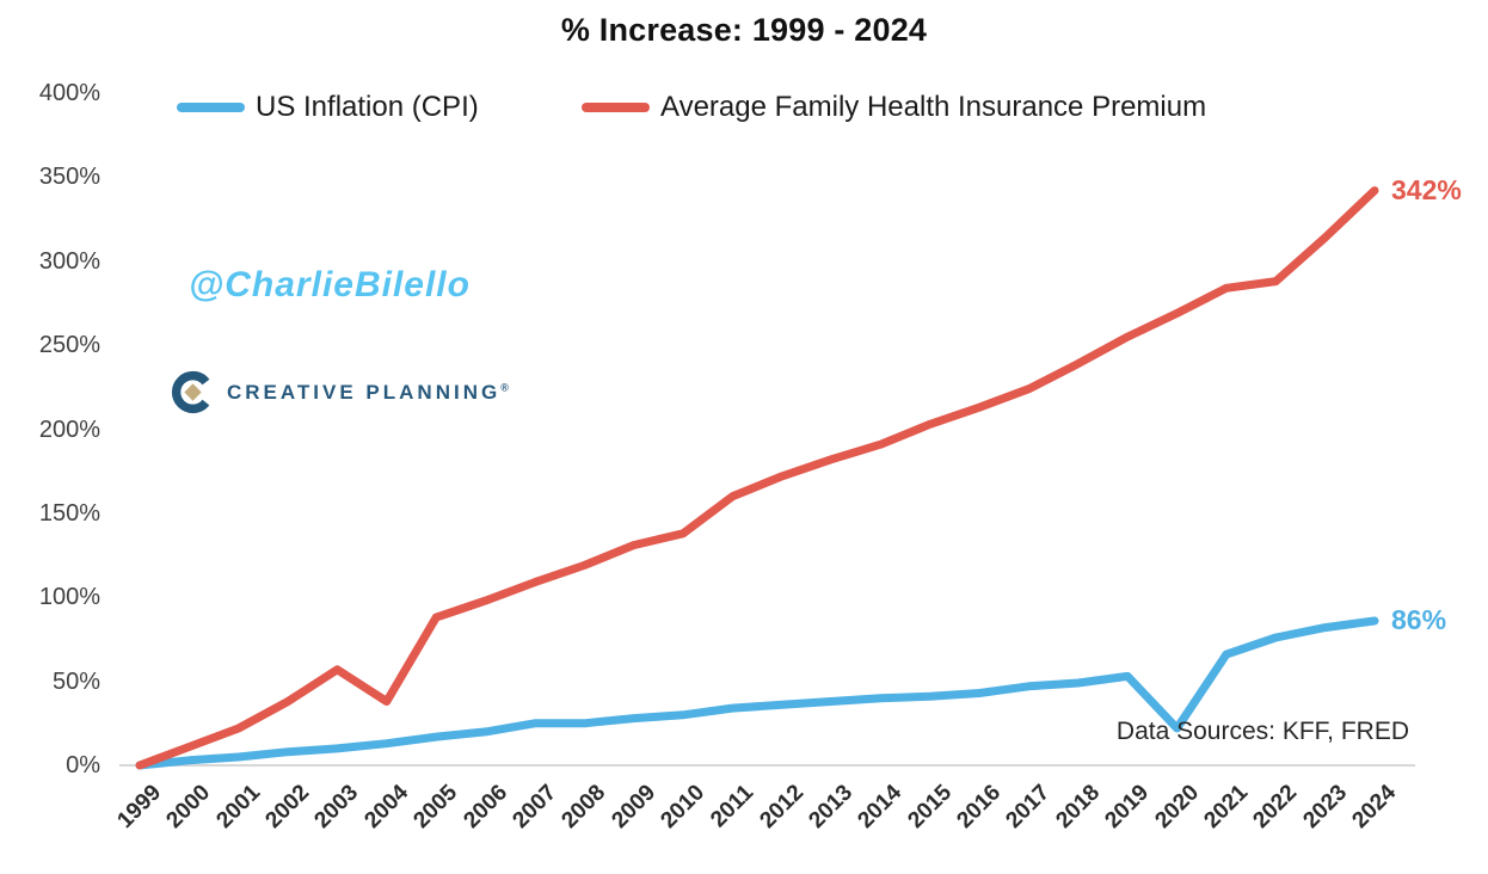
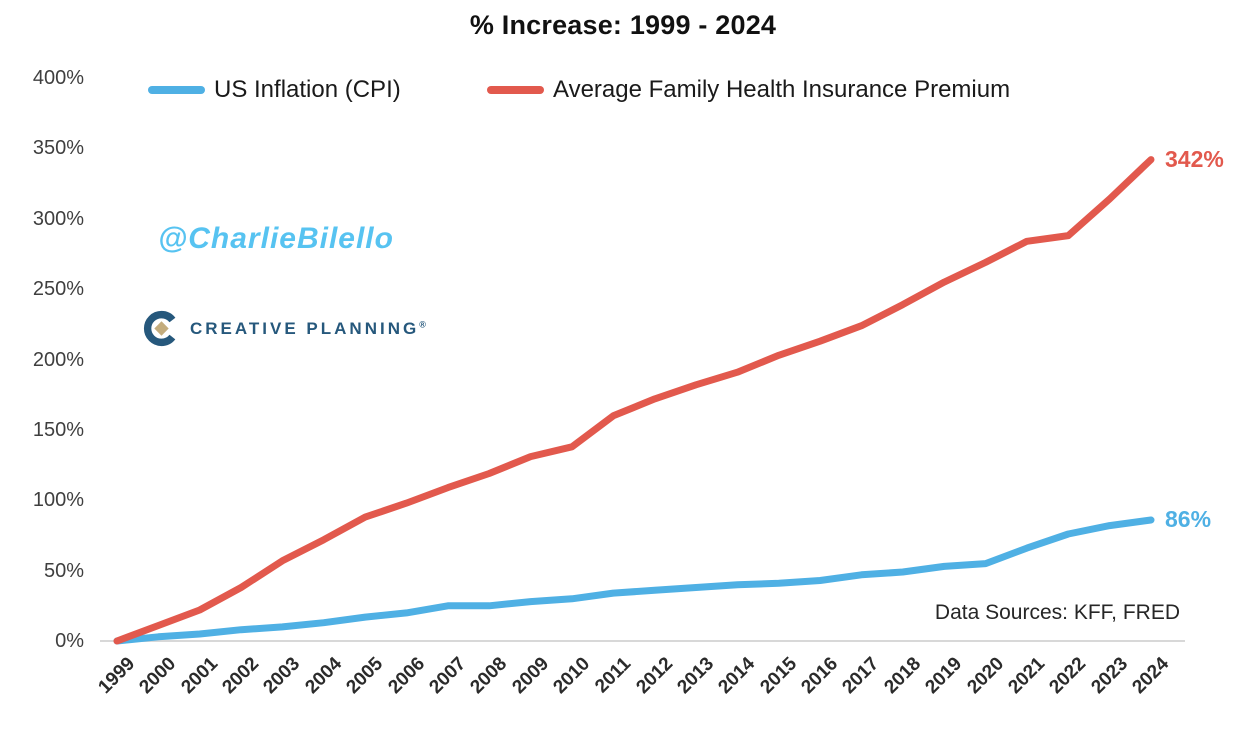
Average Family Health Insurance Premium/2004: 38% -> 72%
US Inflation (CPI)/2020: 22% -> 55%
